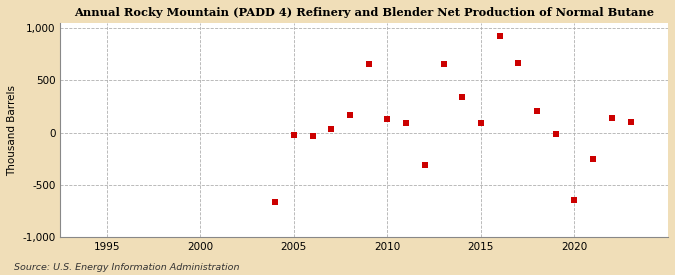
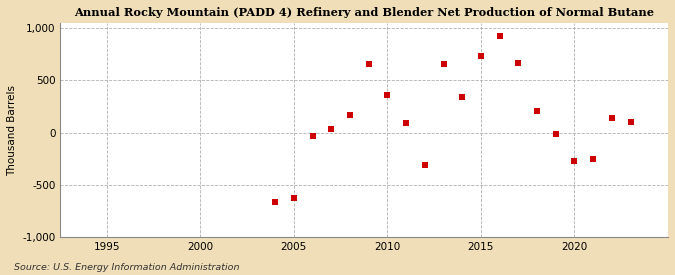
2005: -20 -> -620
2010: 130 -> 360
2015: 90 -> 740
2020: -640 -> -270
